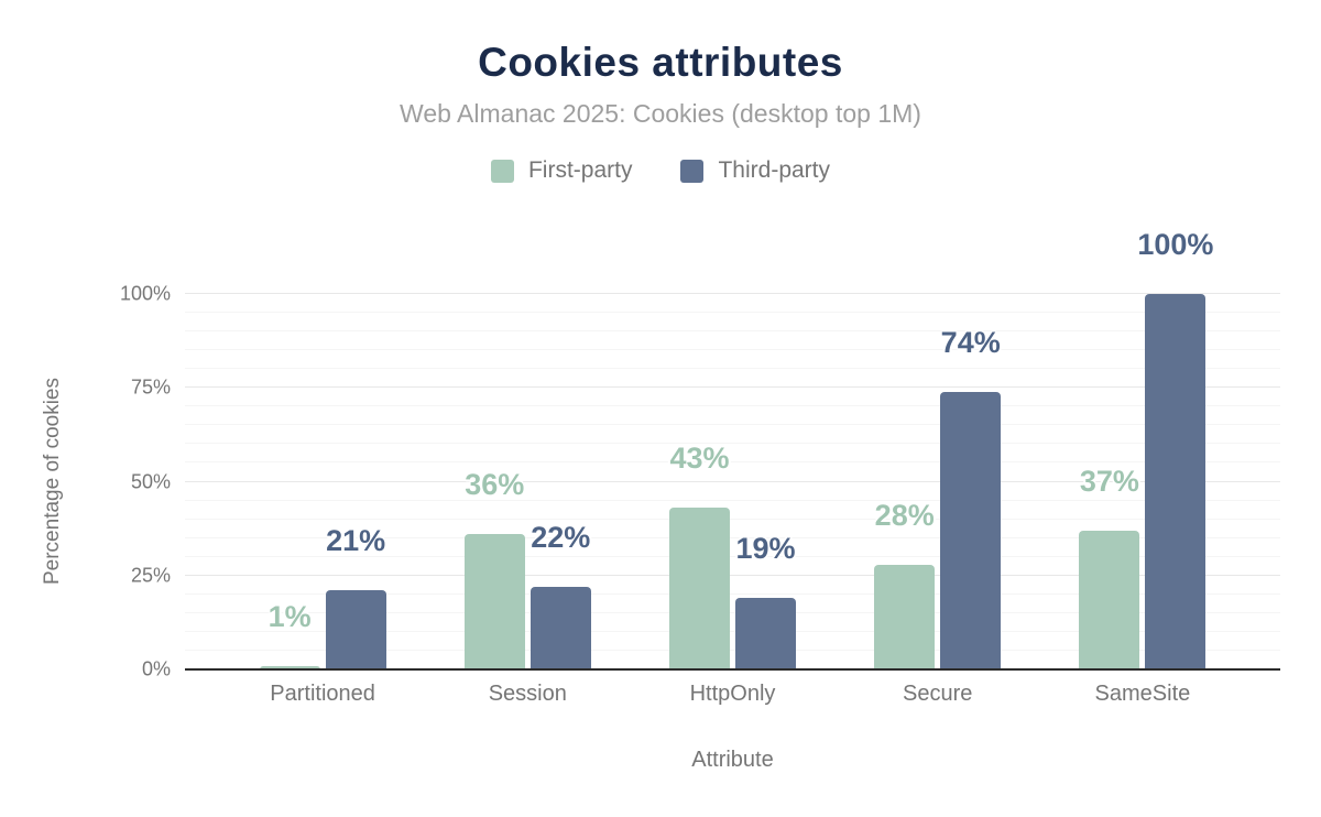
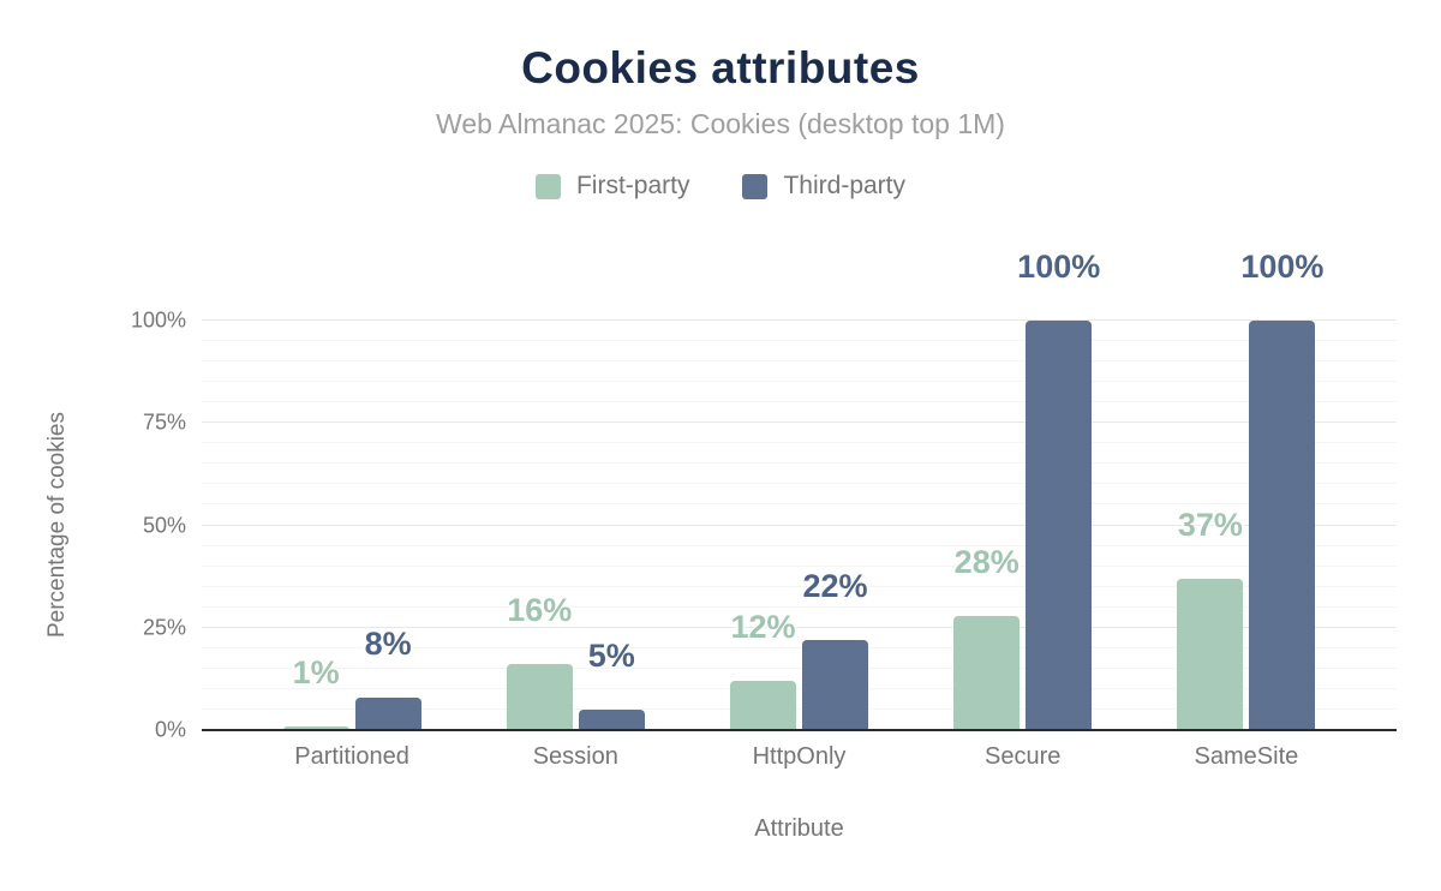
Third-party/Partitioned: 21% -> 8%
First-party/Session: 36% -> 16%
Third-party/Session: 22% -> 5%
First-party/HttpOnly: 43% -> 12%
Third-party/HttpOnly: 19% -> 22%
Third-party/Secure: 74% -> 100%
